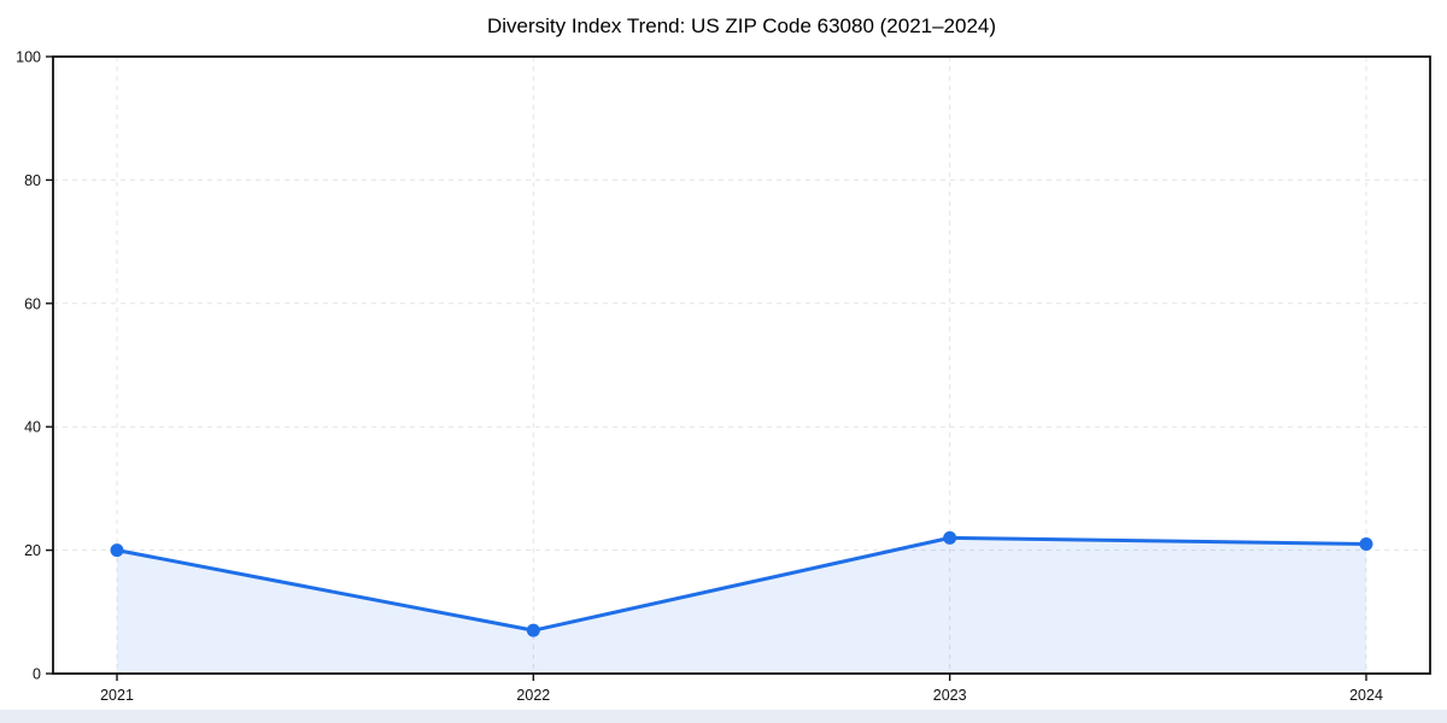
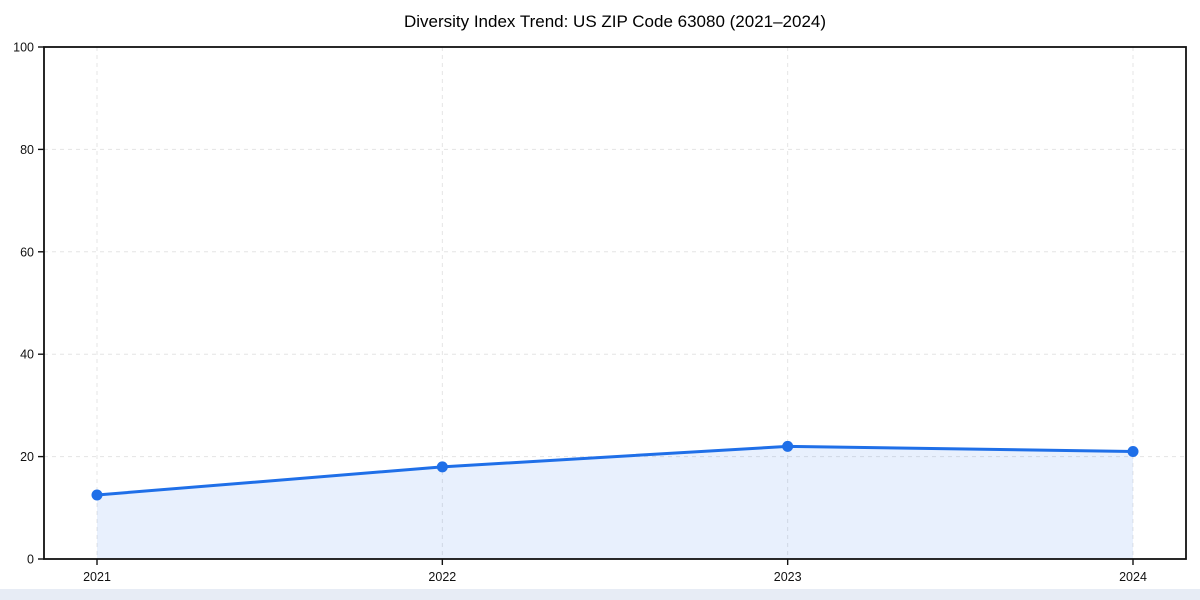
2021: 20 -> 12
2022: 7 -> 18
